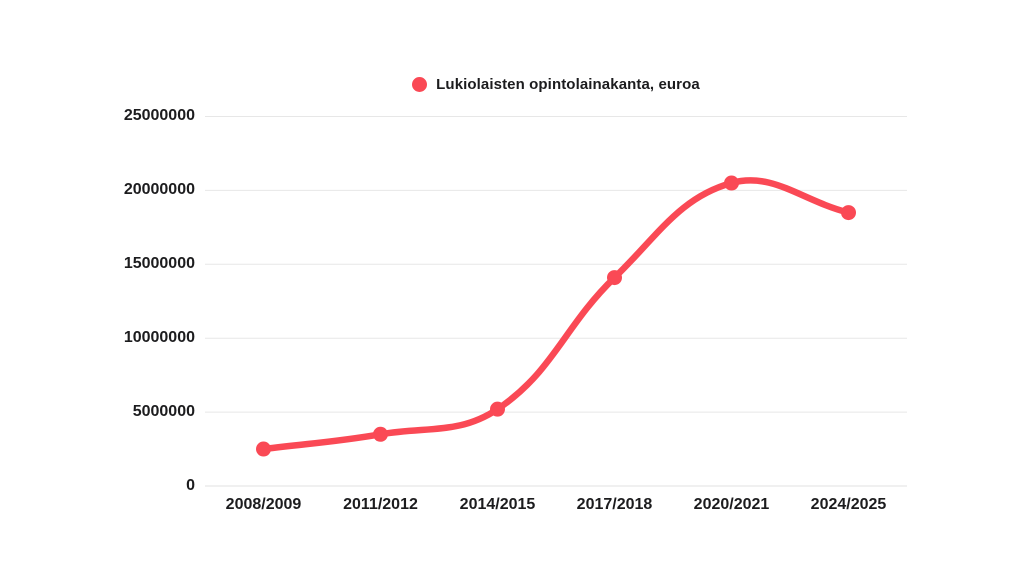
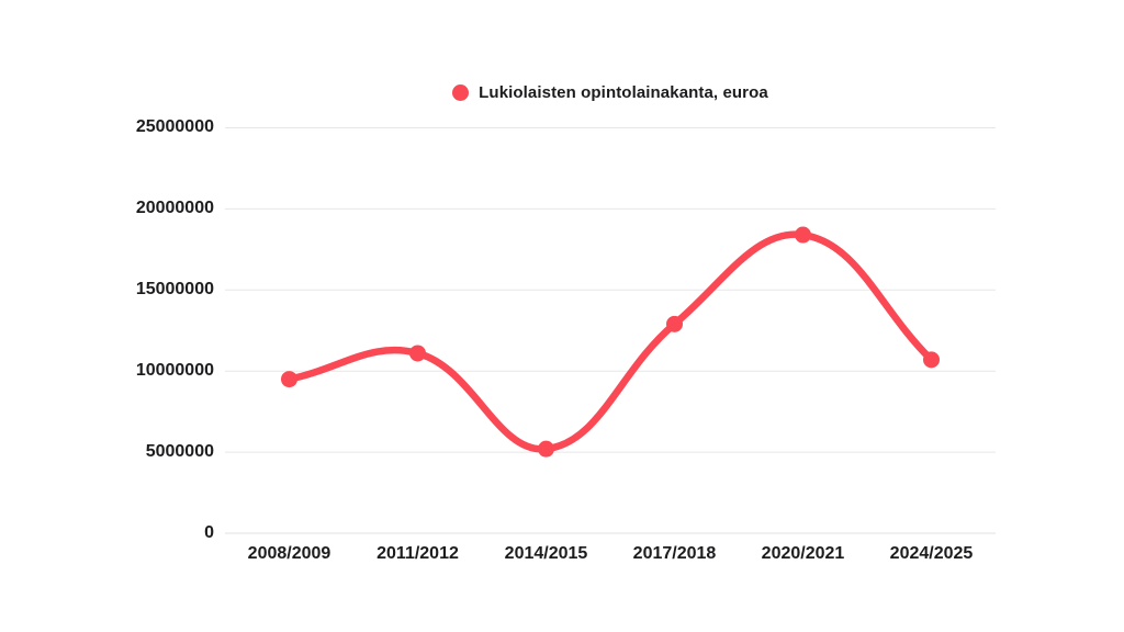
2008/2009: 2500000 -> 9500000
2011/2012: 3500000 -> 11100000
2017/2018: 14100000 -> 12900000
2020/2021: 20500000 -> 18400000
2024/2025: 18500000 -> 10700000
